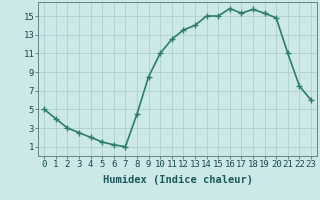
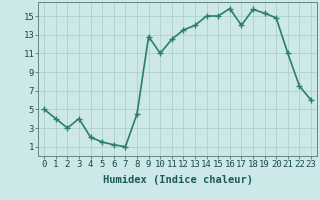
3: 2.5 -> 4.0
9: 8.5 -> 12.8
17: 15.3 -> 14.0
